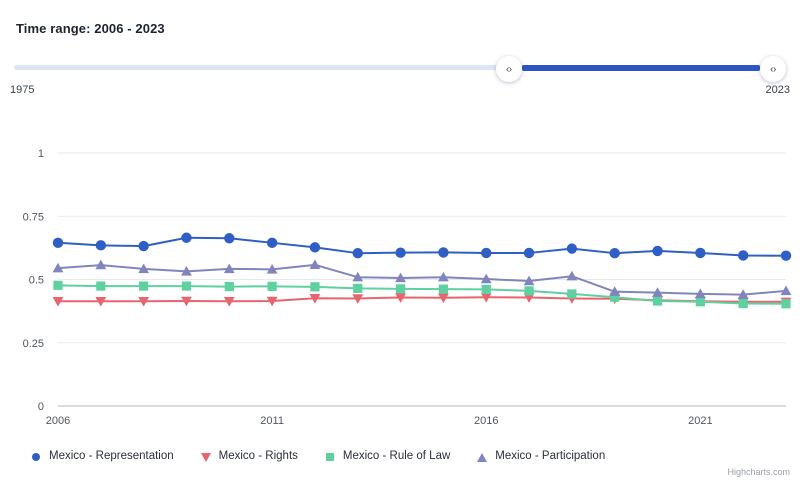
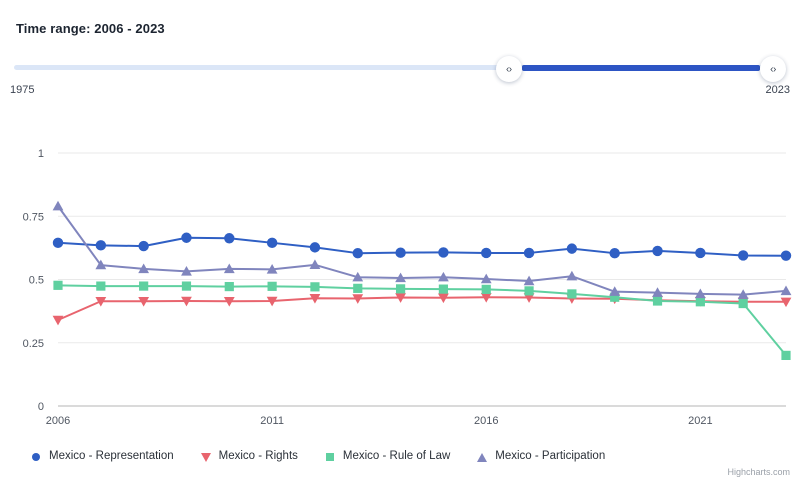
Mexico - Rights/2006: 0.41 -> 0.34
Mexico - Participation/2006: 0.55 -> 0.79
Mexico - Rule of Law/2023: 0.40 -> 0.20
